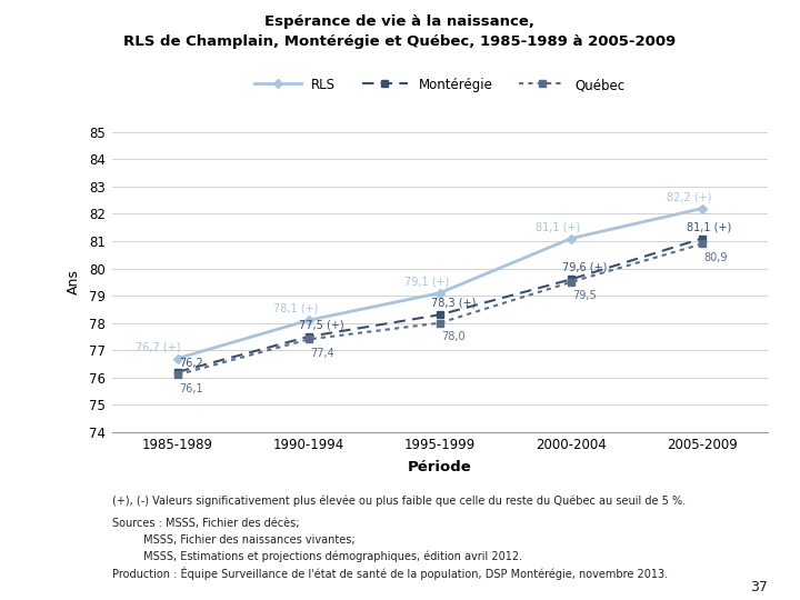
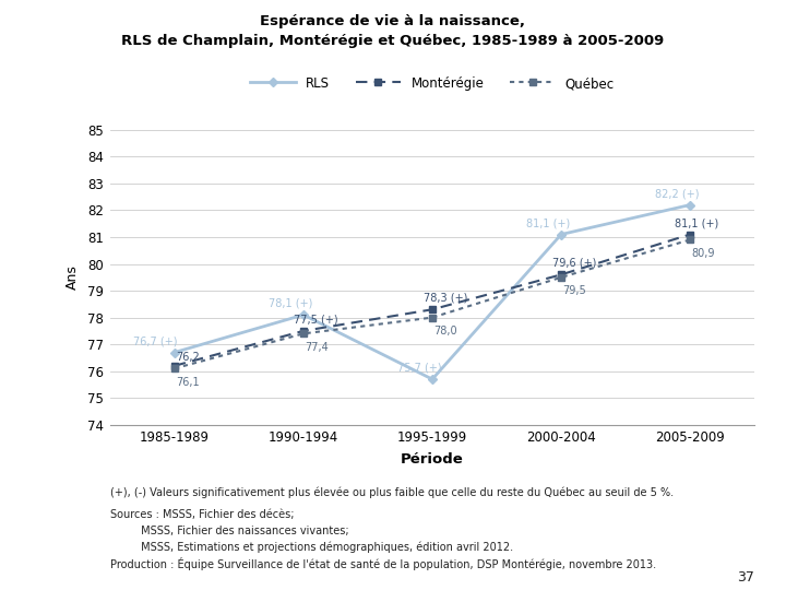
RLS/1995-1999: 79,1 -> 75,7
